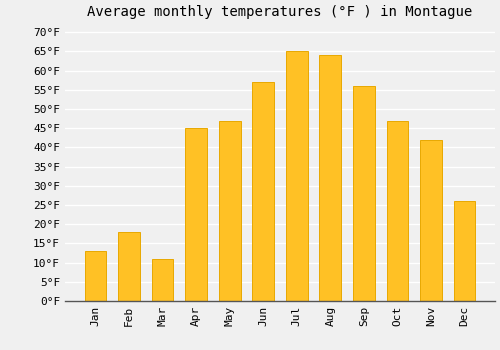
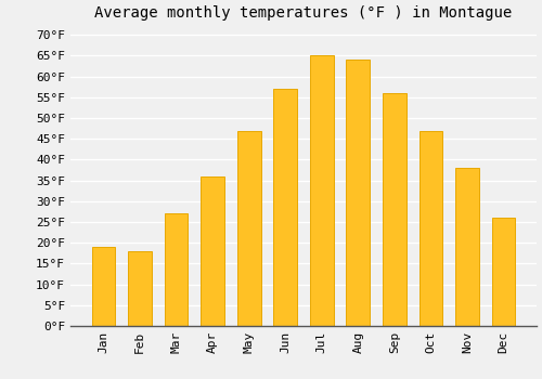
Jan: 13°F -> 19°F
Mar: 11°F -> 27°F
Apr: 45°F -> 36°F
Nov: 42°F -> 38°F
